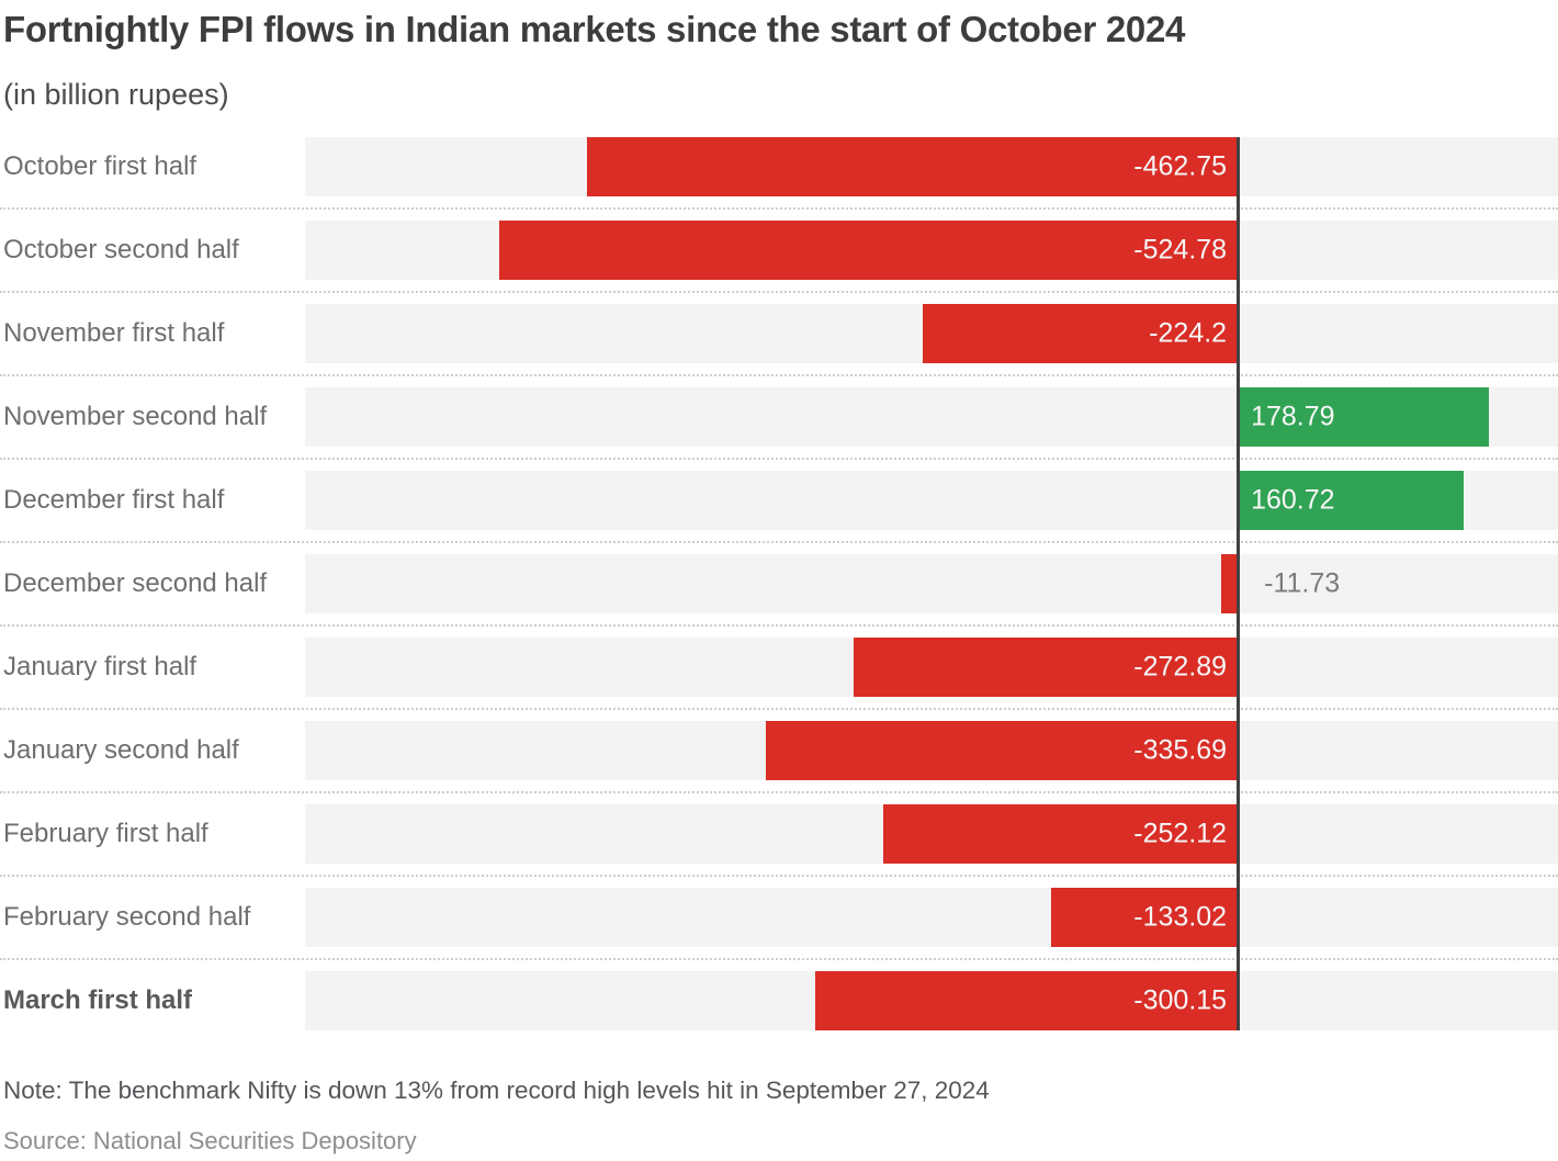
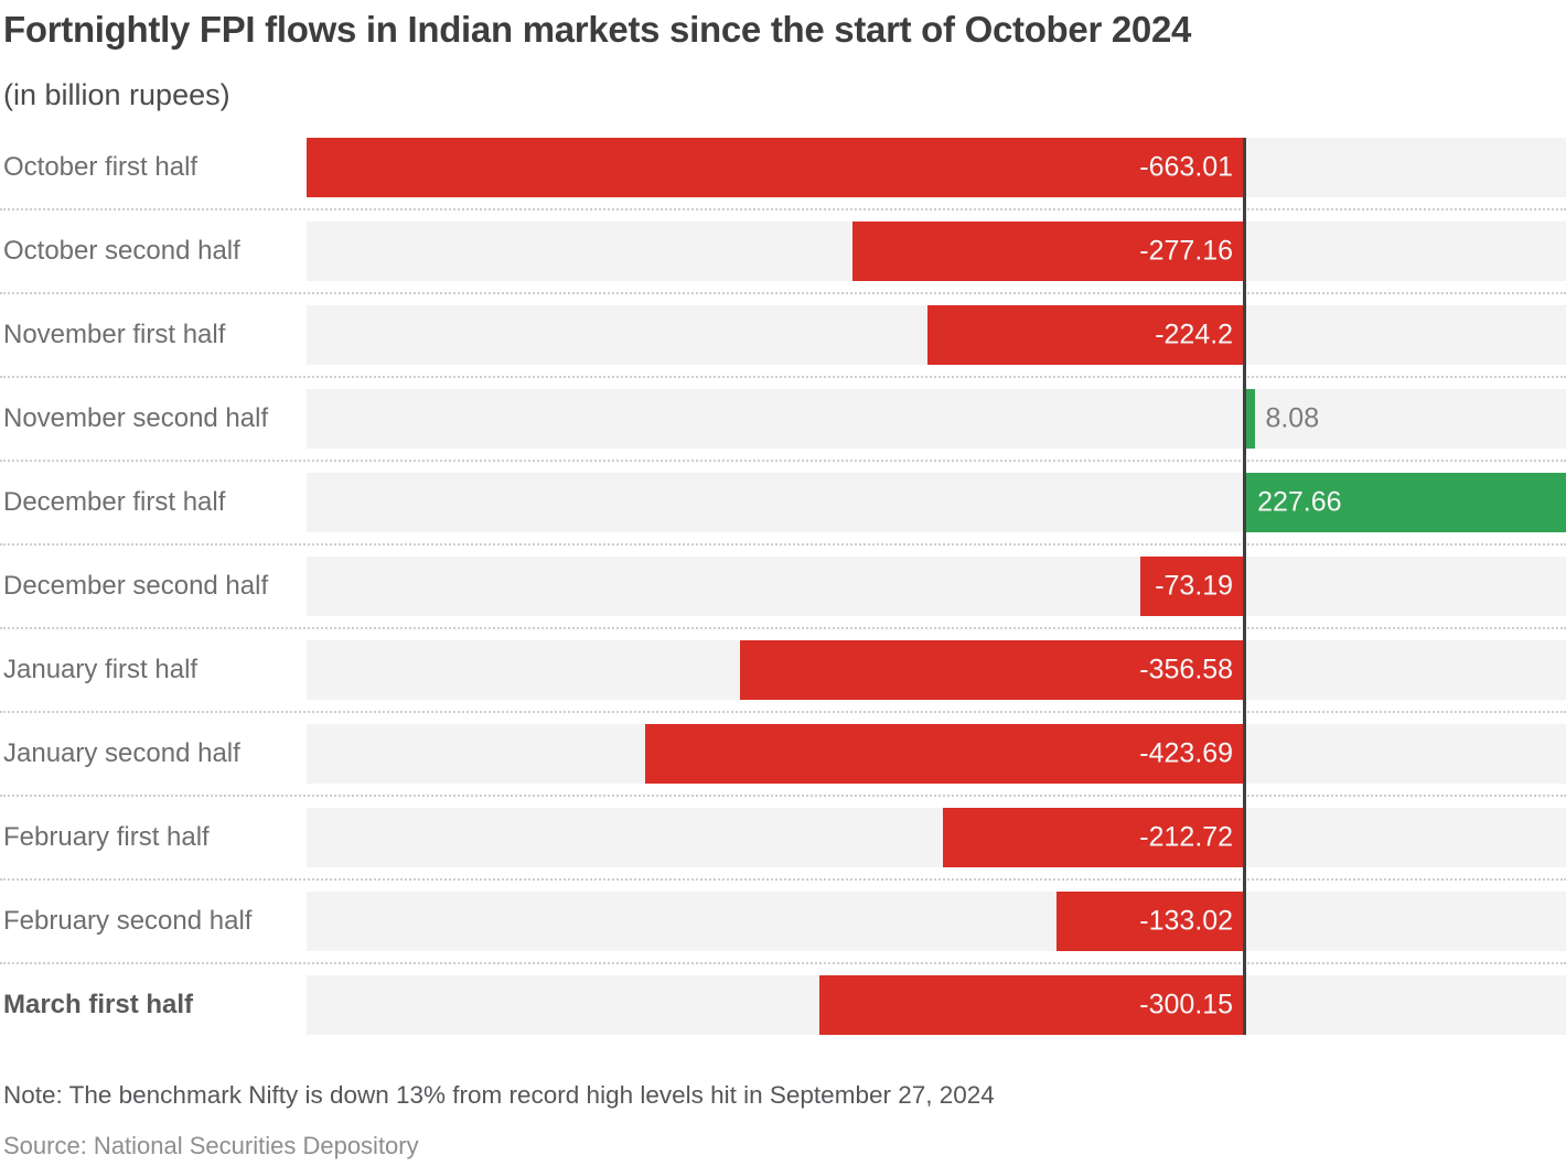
October first half: -462.75 -> -663.01
October second half: -524.78 -> -277.16
November second half: 178.79 -> 8.08
December first half: 160.72 -> 227.66
December second half: -11.73 -> -73.19
January first half: -272.89 -> -356.58
January second half: -335.69 -> -423.69
February first half: -252.12 -> -212.72
